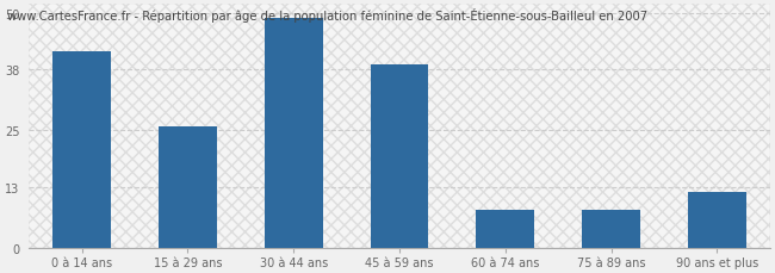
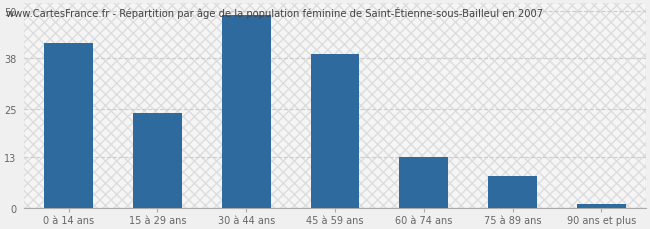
15 à 29 ans: 26 -> 24
60 à 74 ans: 8 -> 13
90 ans et plus: 12 -> 1
